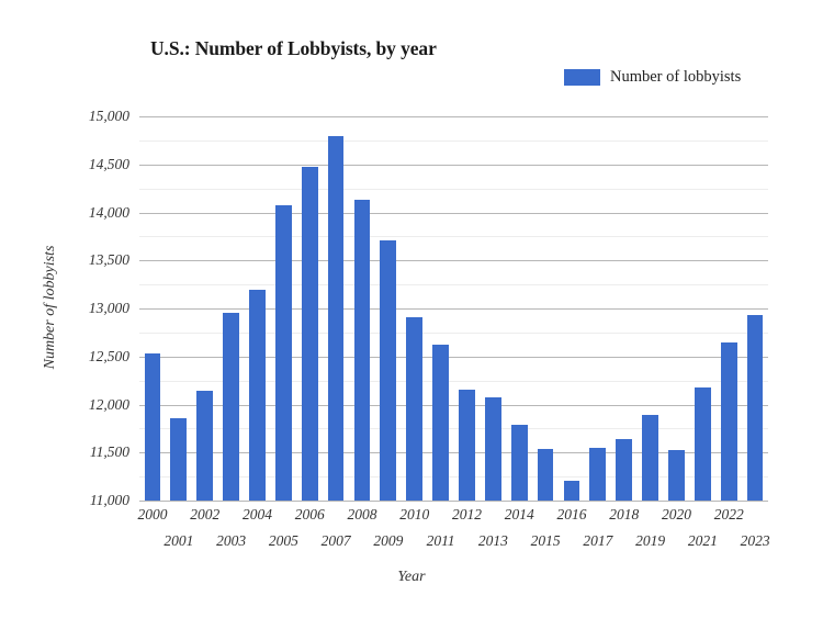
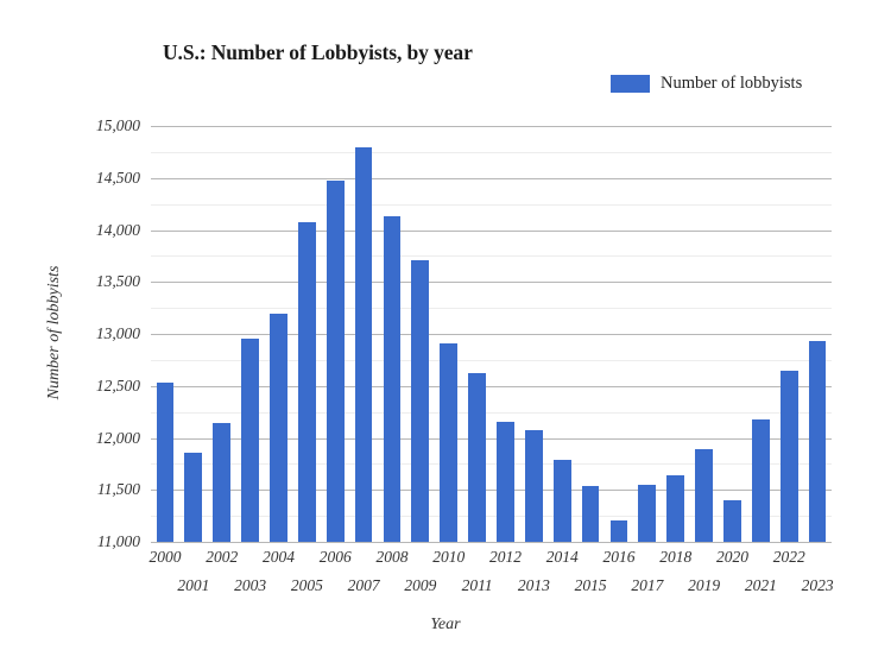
2020: 11500 -> 11400
